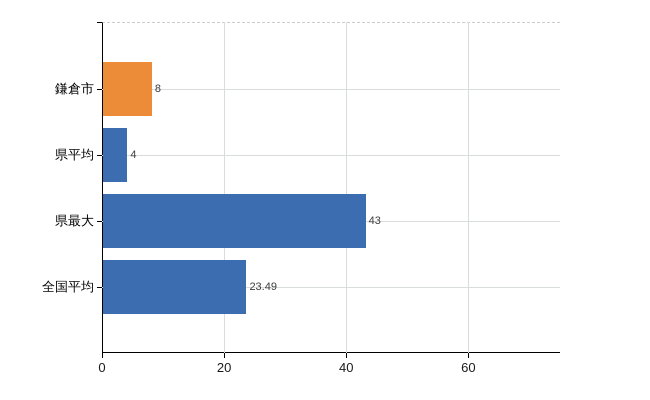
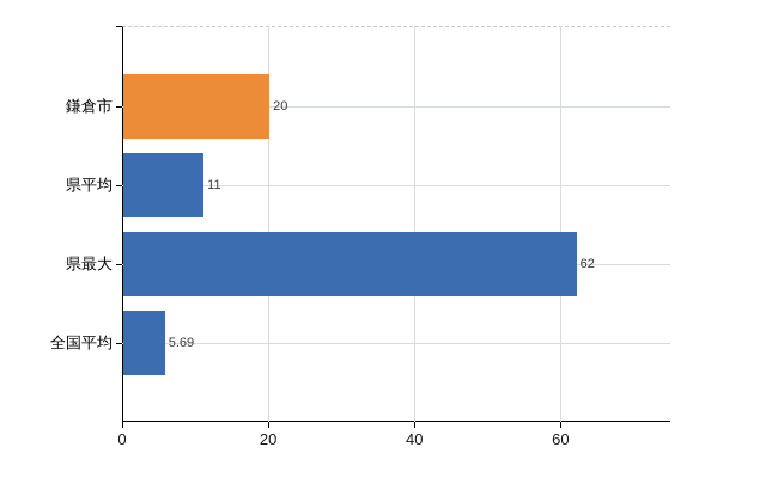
鎌倉市: 8 -> 20
県平均: 4 -> 11
県最大: 43 -> 62
全国平均: 23.49 -> 5.69
